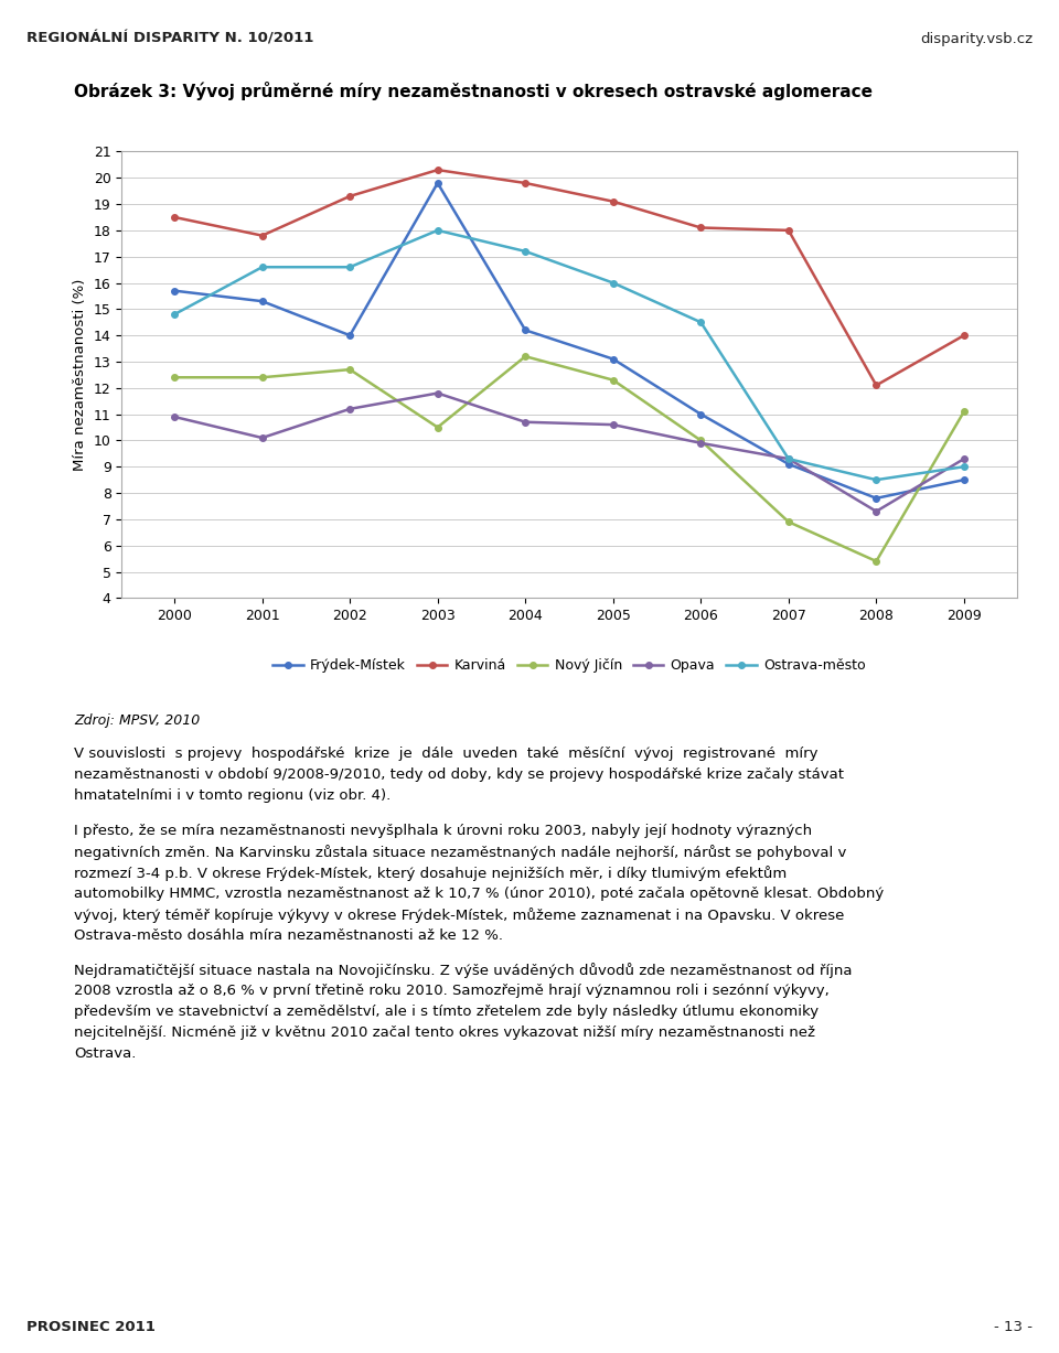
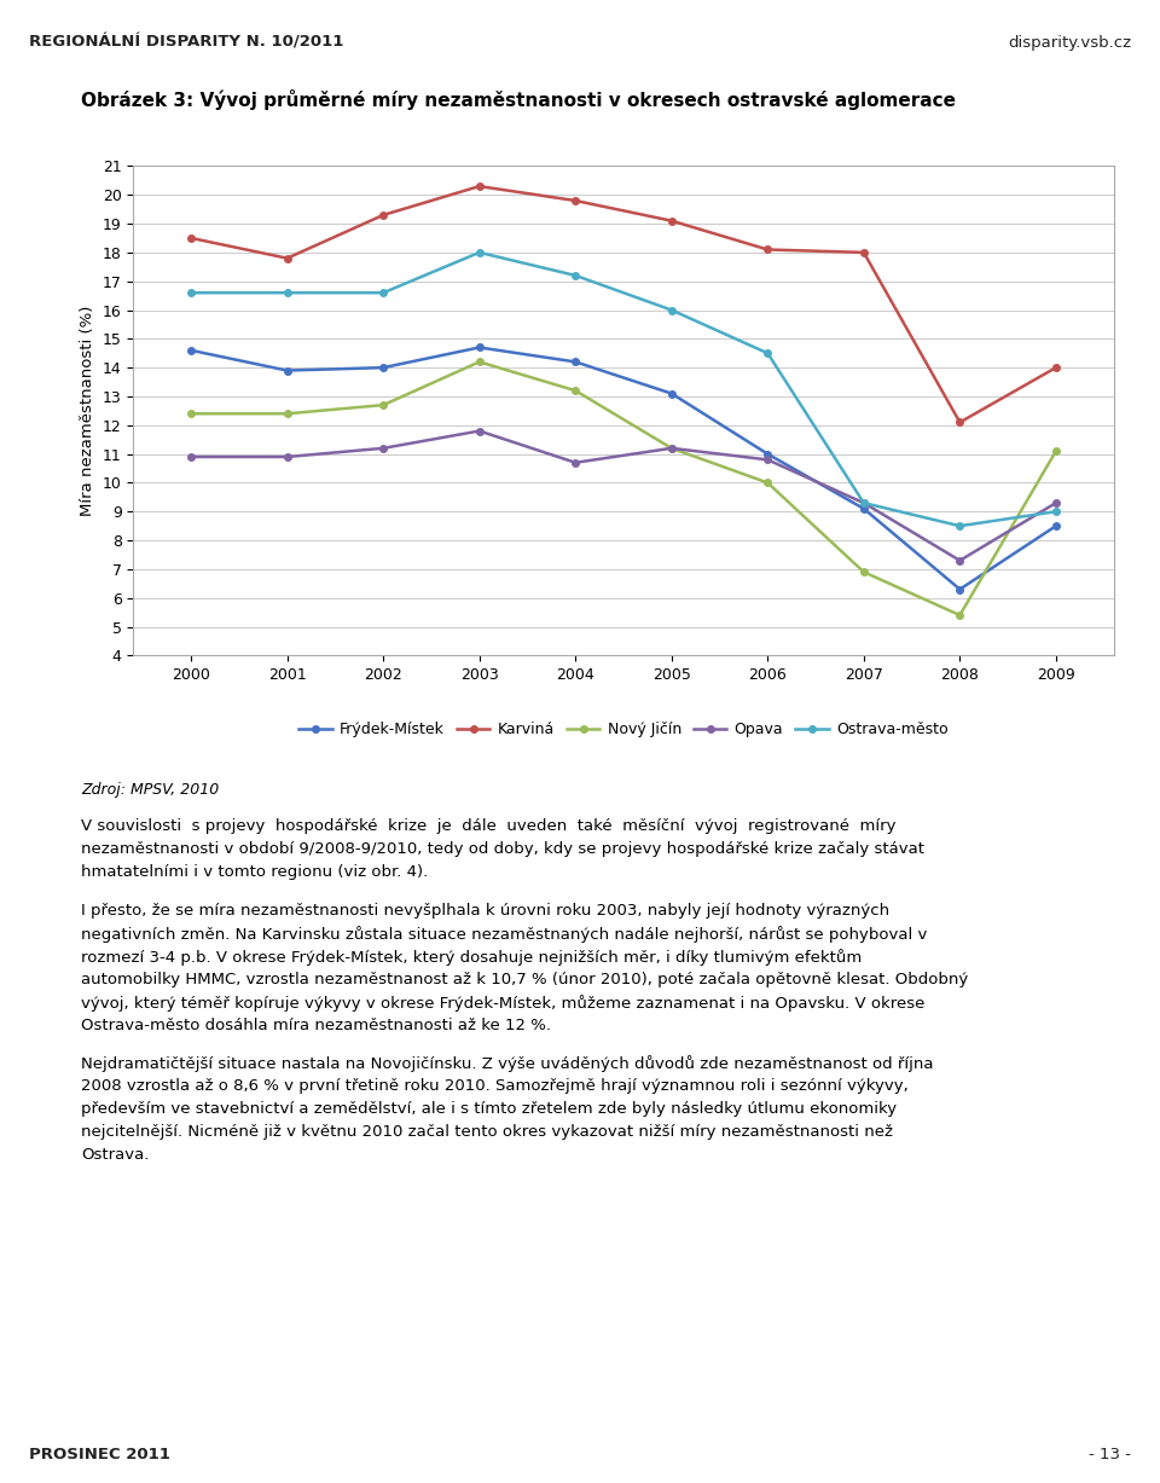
Frýdek-Místek/2000: 15.7 -> 14.6
Ostrava-město/2000: 14.8 -> 16.6
Frýdek-Místek/2001: 15.3 -> 13.9
Opava/2001: 10.1 -> 10.9
Frýdek-Místek/2003: 19.8 -> 14.7
Nový Jičín/2003: 10.5 -> 14.2
Nový Jičín/2005: 12.3 -> 11.2
Opava/2005: 10.6 -> 11.2
Opava/2006: 9.9 -> 10.8
Frýdek-Místek/2008: 7.8 -> 6.3
